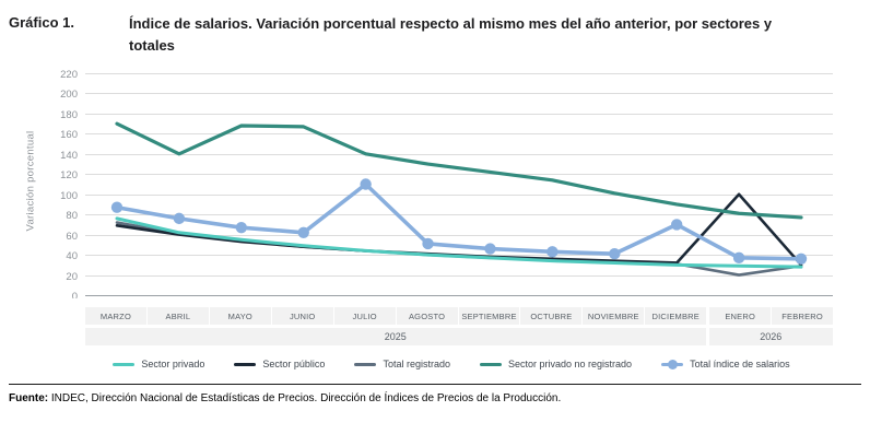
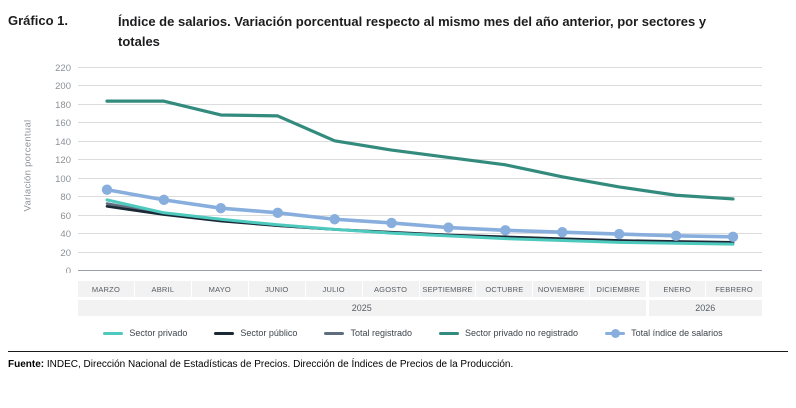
Sector privado no registrado/MARZO: 170 -> 180
Sector privado no registrado/ABRIL: 140 -> 180
Total índice de salarios/JULIO: 110 -> 60
Total índice de salarios/DICIEMBRE: 70 -> 40
Sector público/ENERO: 100 -> 30
Total registrado/ENERO: 20 -> 30
